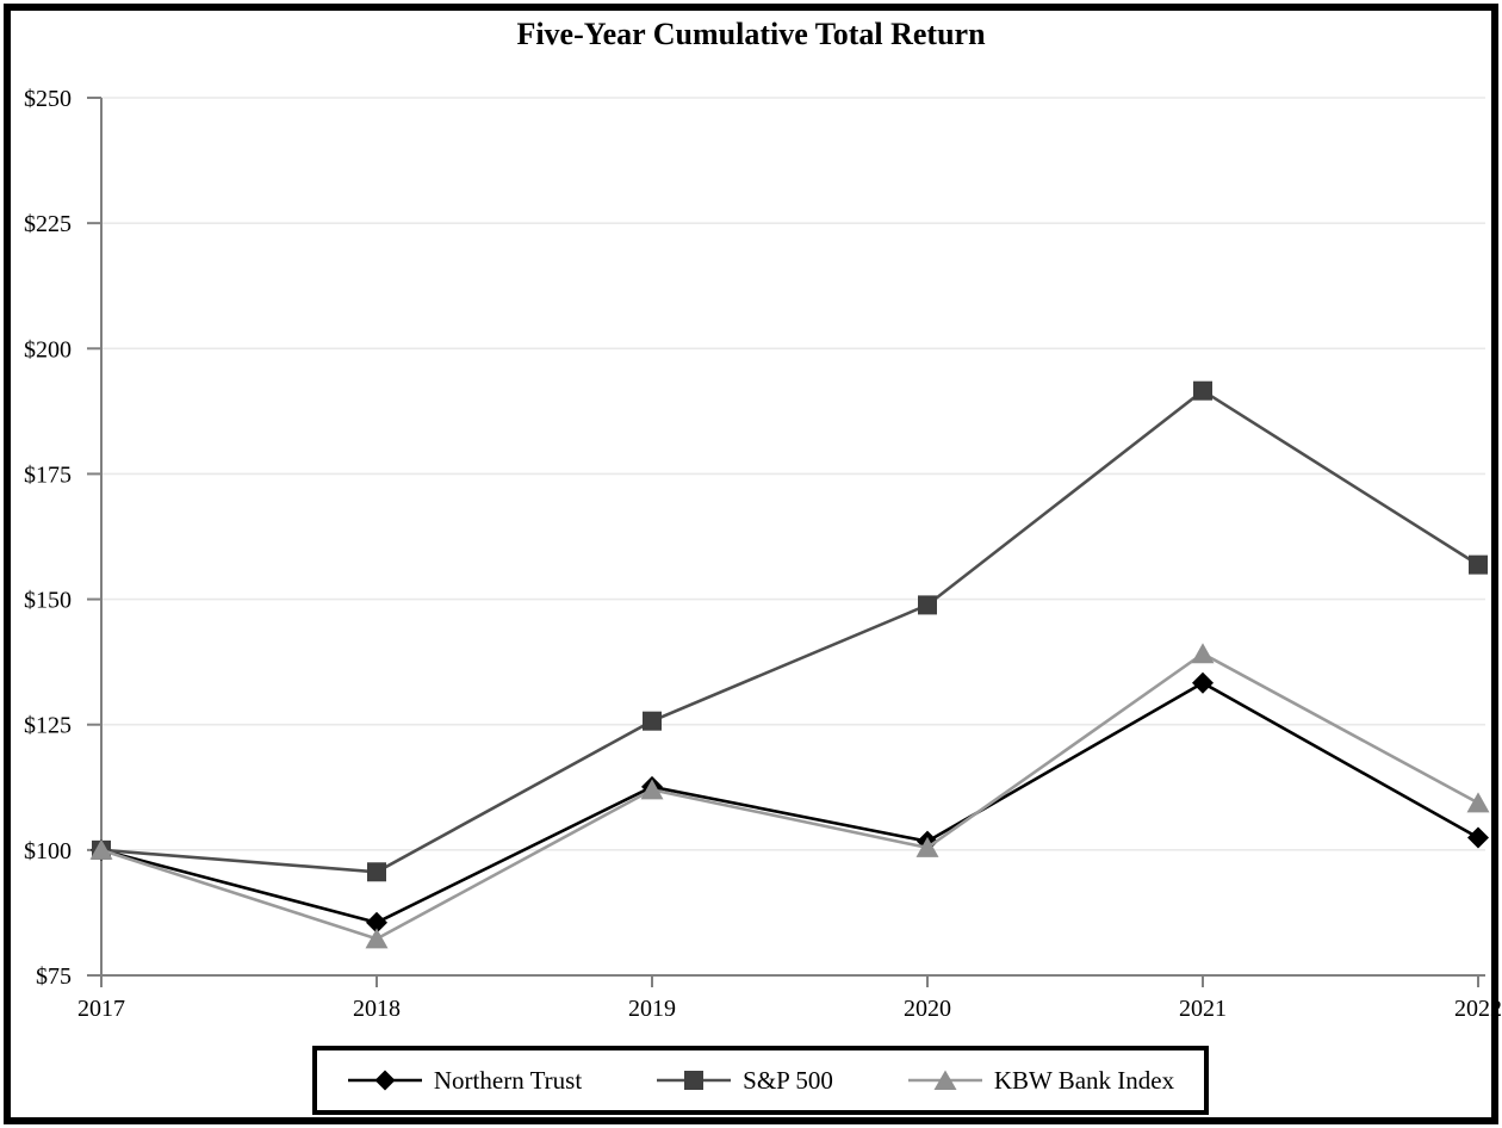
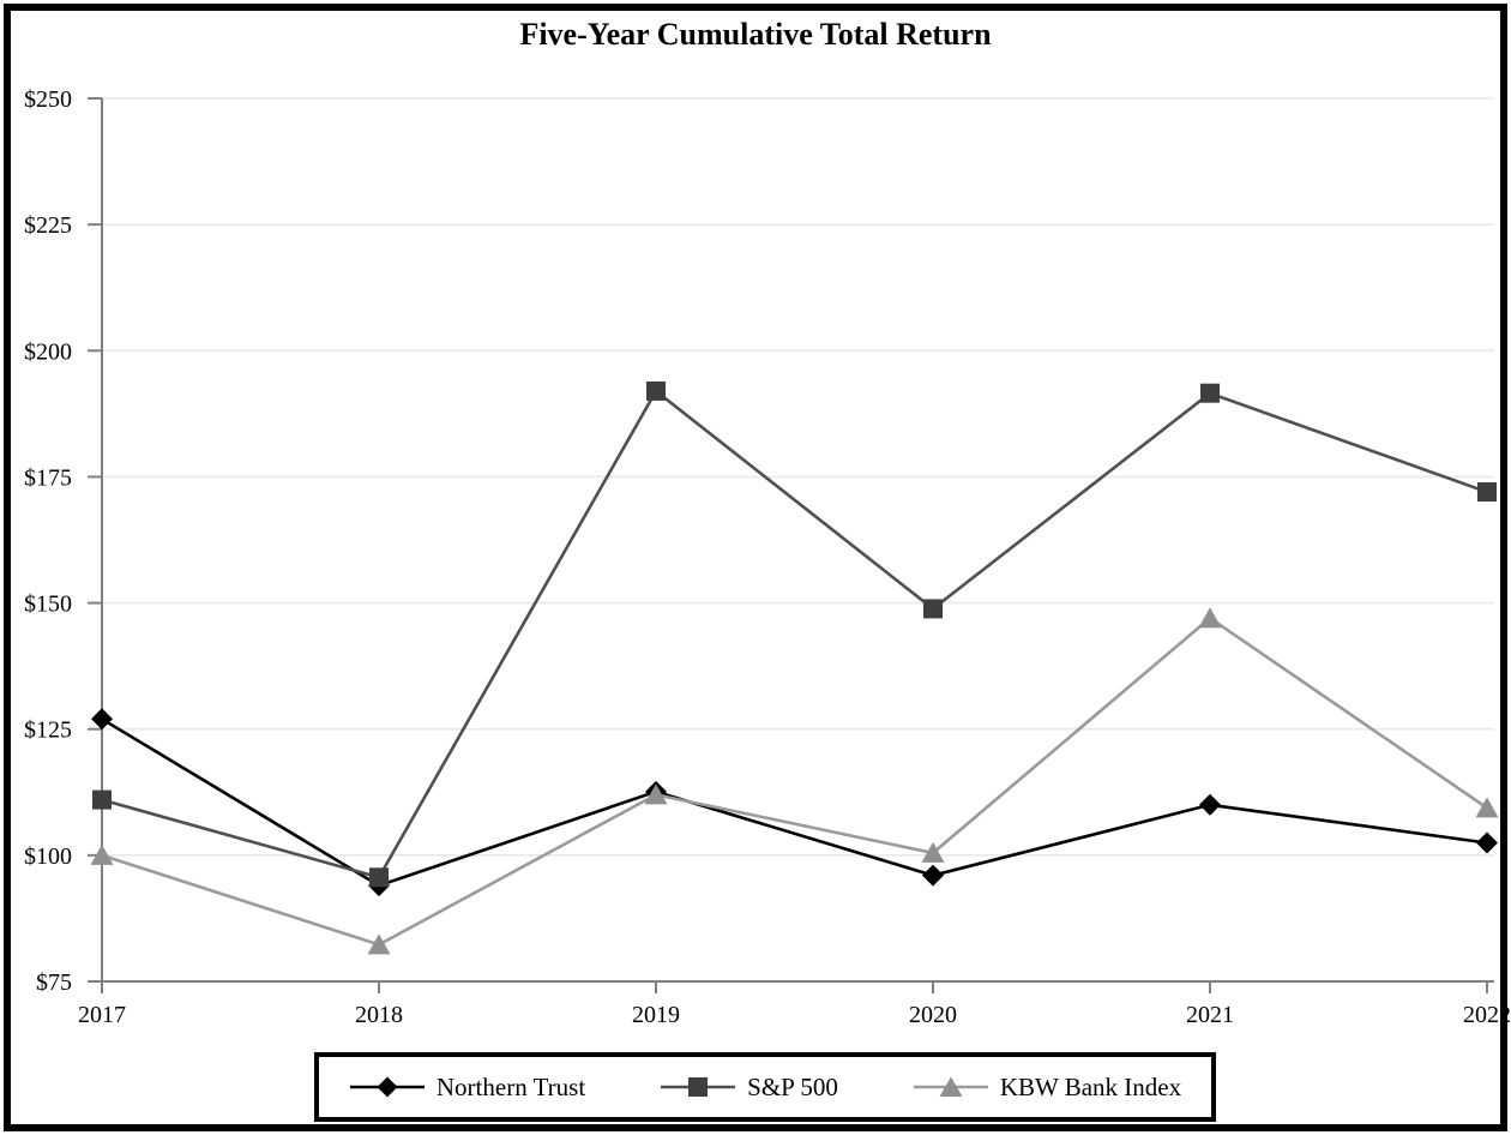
Northern Trust/2017: $100 -> $127
S&P 500/2017: $100 -> $111
Northern Trust/2018: $86 -> $94
S&P 500/2019: $126 -> $192
Northern Trust/2020: $102 -> $96
Northern Trust/2021: $133 -> $110
KBW Bank Index/2021: $139 -> $147
S&P 500/2022: $157 -> $172
